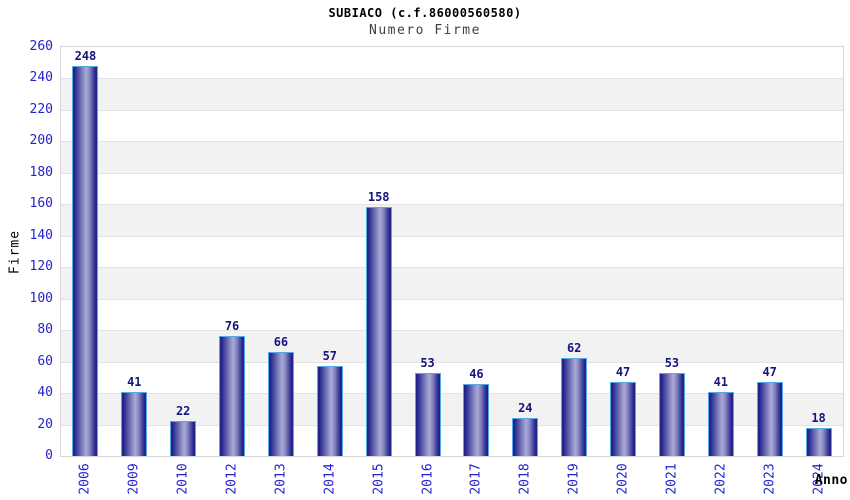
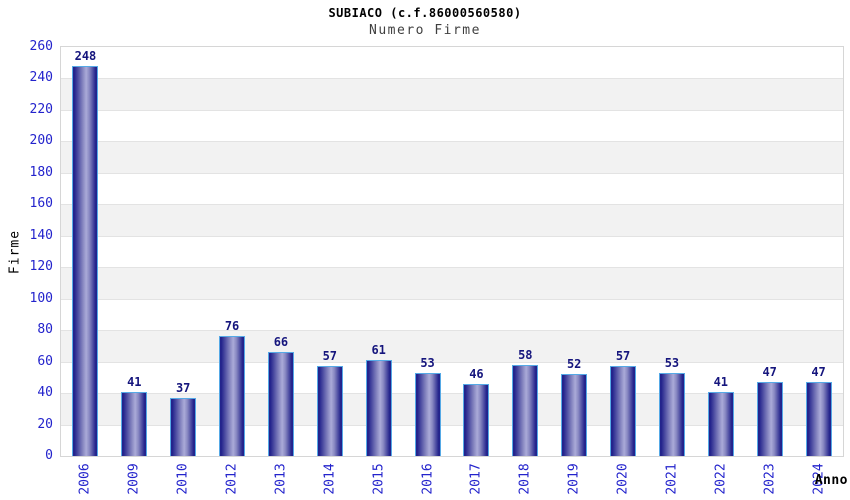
2010: 22 -> 37
2015: 158 -> 61
2018: 24 -> 58
2019: 62 -> 52
2020: 47 -> 57
2024: 18 -> 47
